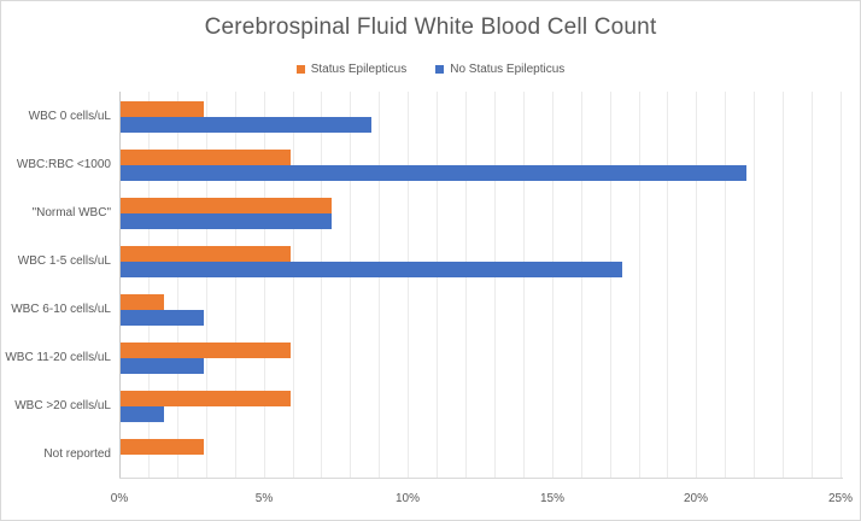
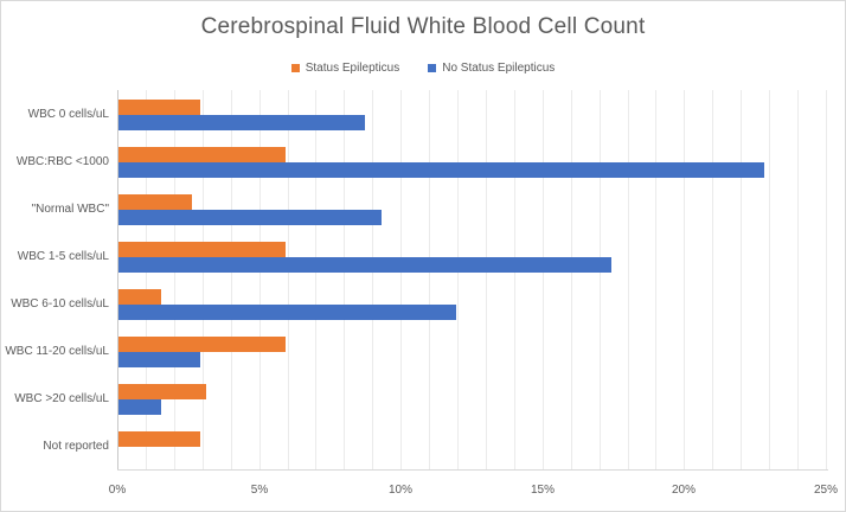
No Status Epilepticus/WBC:RBC <1000: 21.7% -> 22.8%
Status Epilepticus/"Normal WBC": 7.3% -> 2.6%
No Status Epilepticus/"Normal WBC": 7.3% -> 9.3%
No Status Epilepticus/WBC 6-10 cells/uL: 2.9% -> 11.9%
Status Epilepticus/WBC >20 cells/uL: 5.9% -> 3.1%
